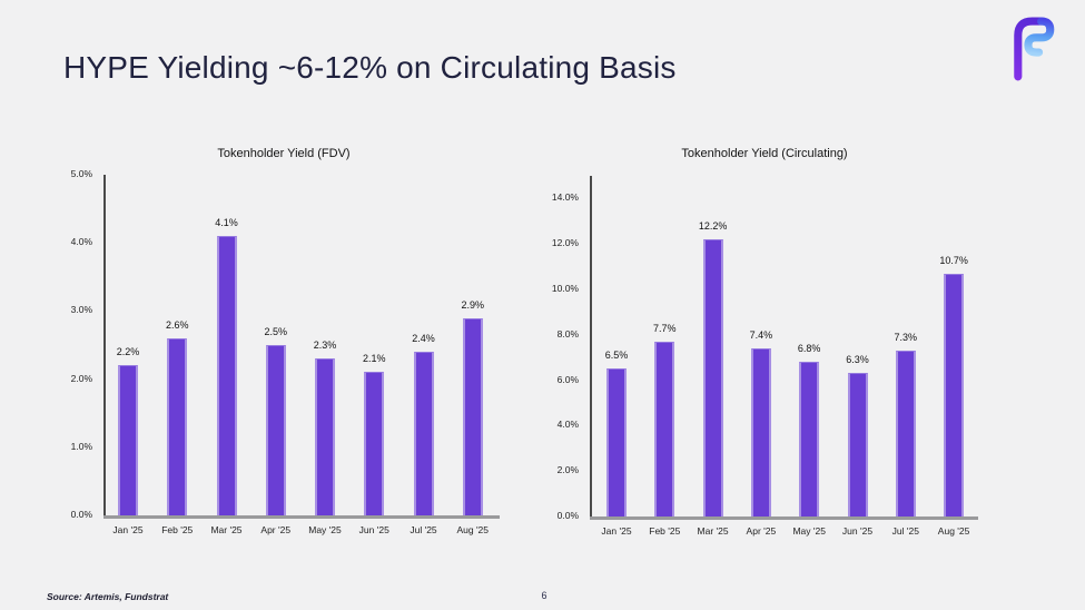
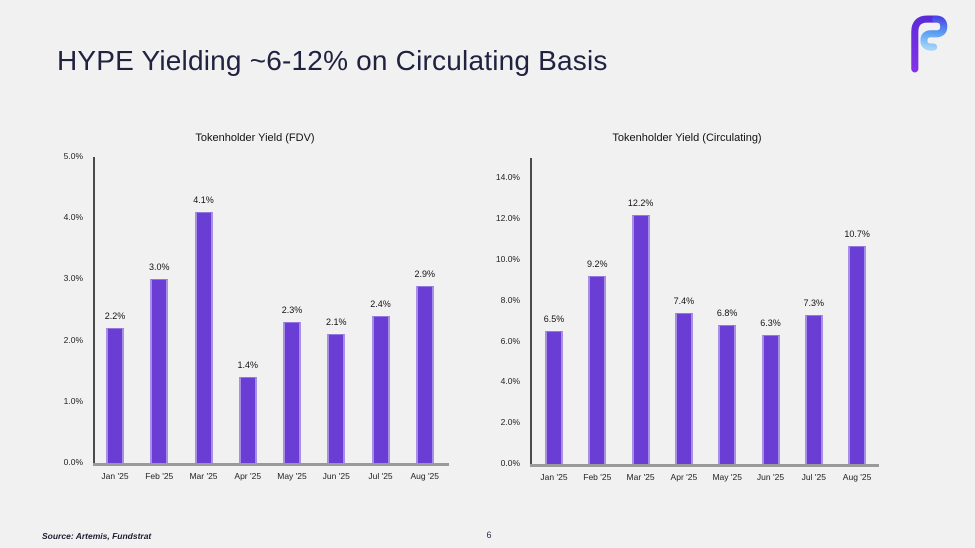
Tokenholder Yield (FDV)/Feb '25: 2.6% -> 3.0%
Tokenholder Yield (FDV)/Apr '25: 2.5% -> 1.4%
Tokenholder Yield (Circulating)/Feb '25: 7.7% -> 9.2%
